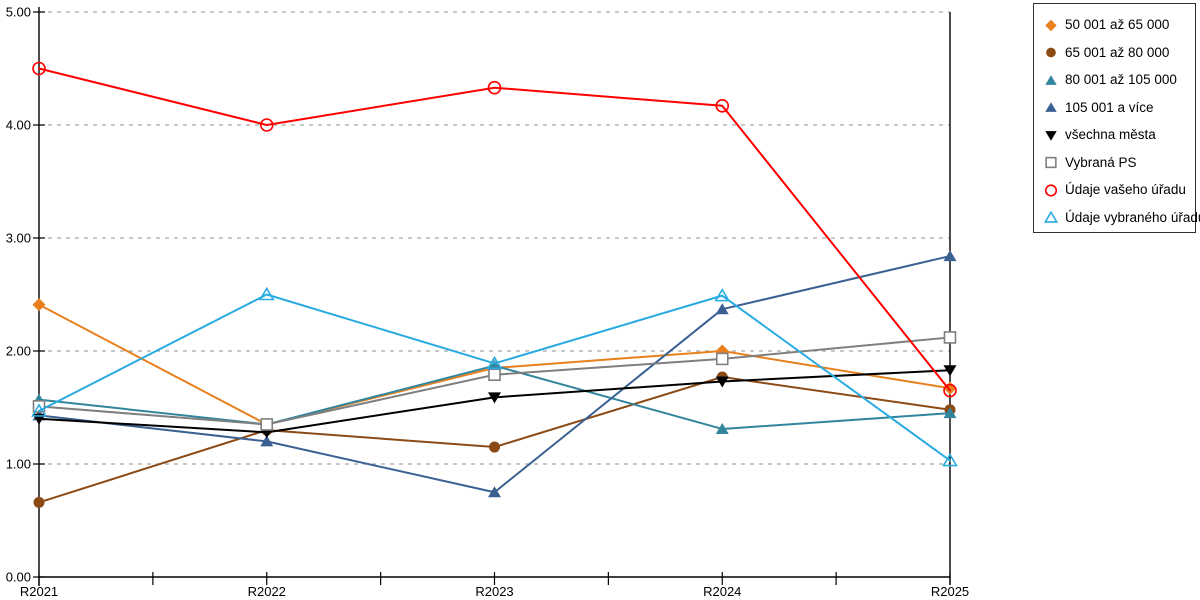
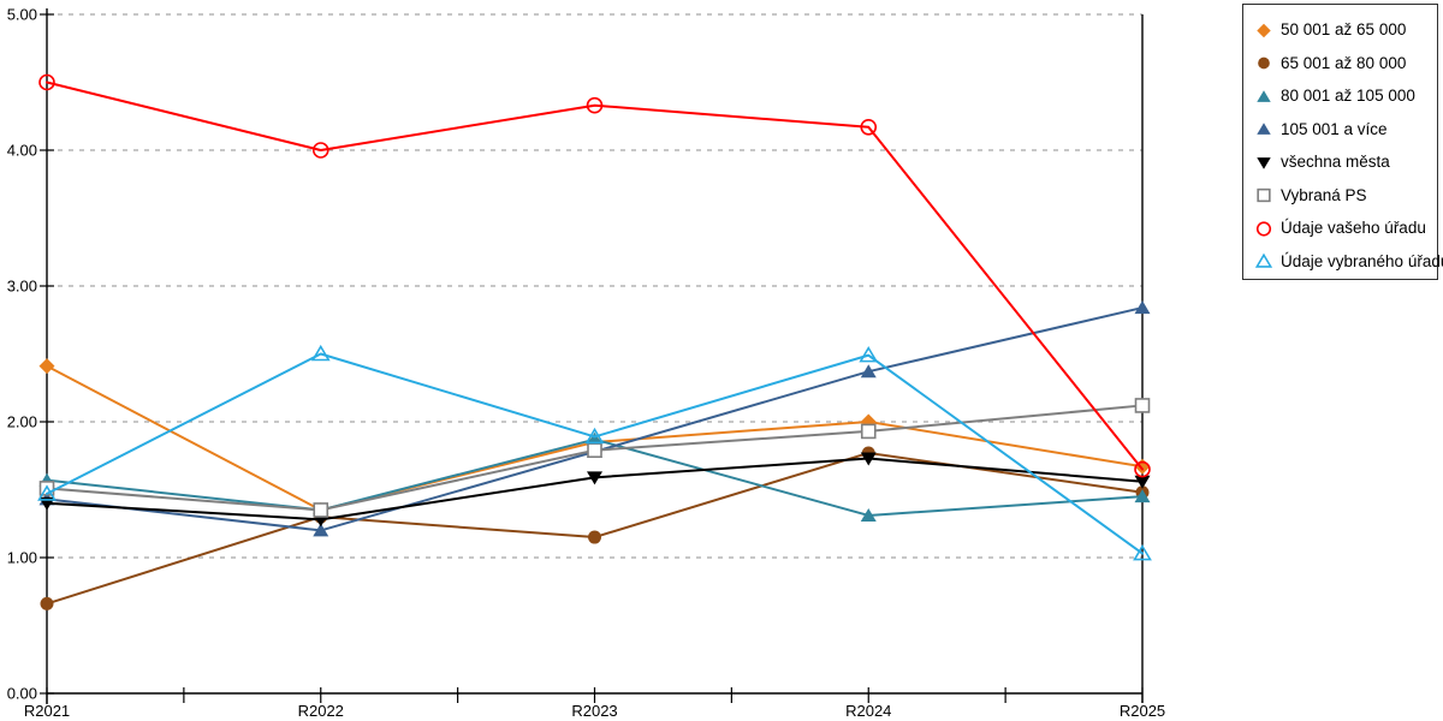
105 001 a více/R2023: 0.75 -> 1.78
všechna města/R2025: 1.83 -> 1.56
